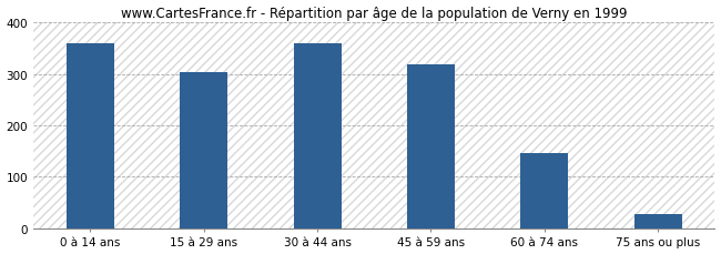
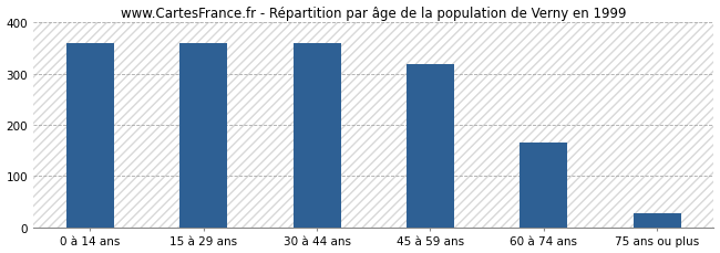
15 à 29 ans: 303 -> 360
60 à 74 ans: 147 -> 165
